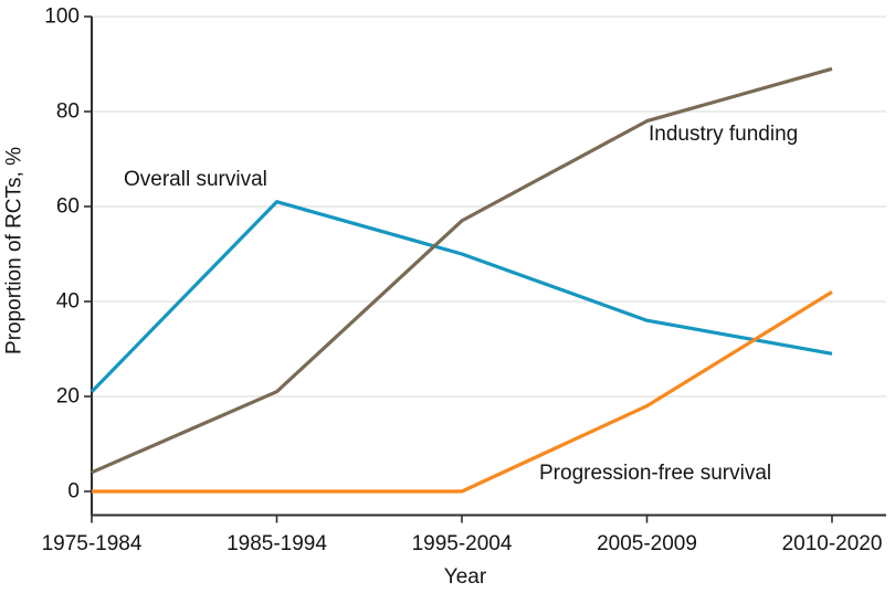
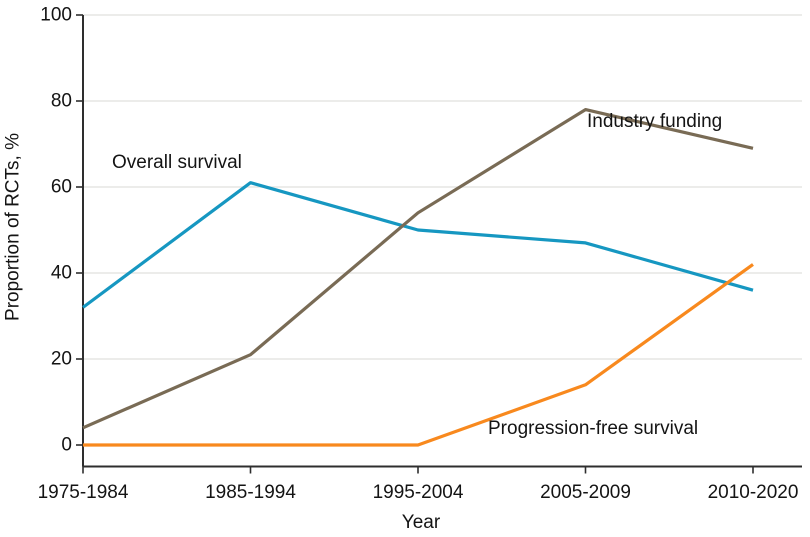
Overall survival/1975-1984: 21 -> 32
Industry funding/1995-2004: 57 -> 54
Overall survival/2005-2009: 36 -> 47
Progression-free survival/2005-2009: 18 -> 14
Overall survival/2010-2020: 29 -> 36
Industry funding/2010-2020: 89 -> 69
